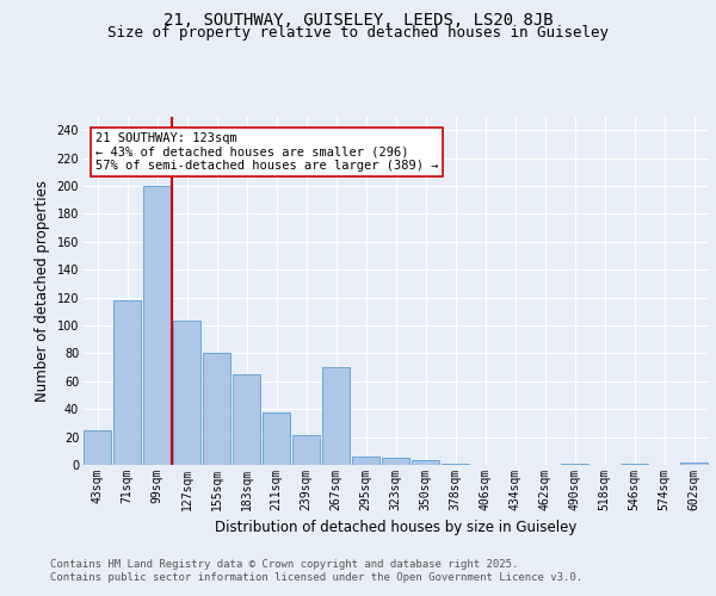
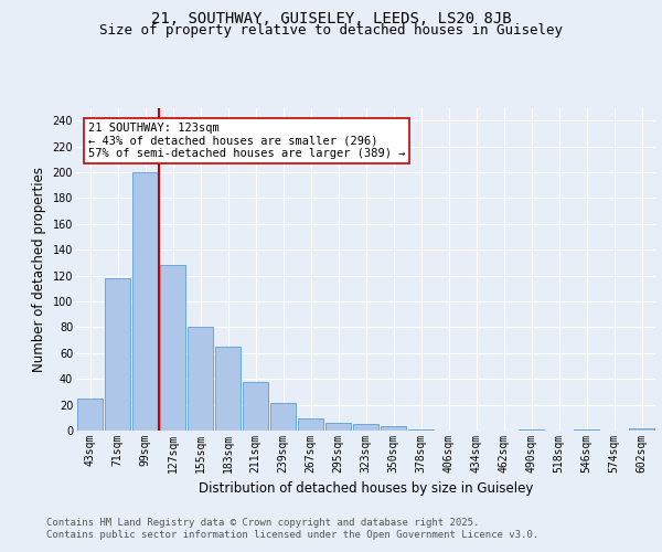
127sqm: 103 -> 128
267sqm: 70 -> 9
